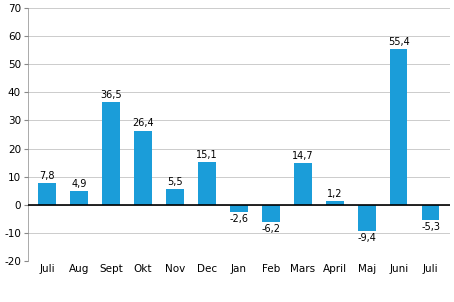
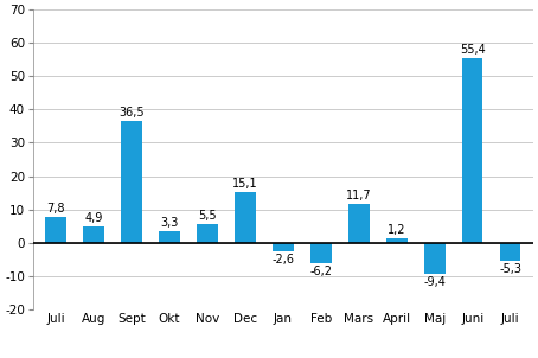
Okt: 26,4 -> 3,3
Mars: 14,7 -> 11,7
